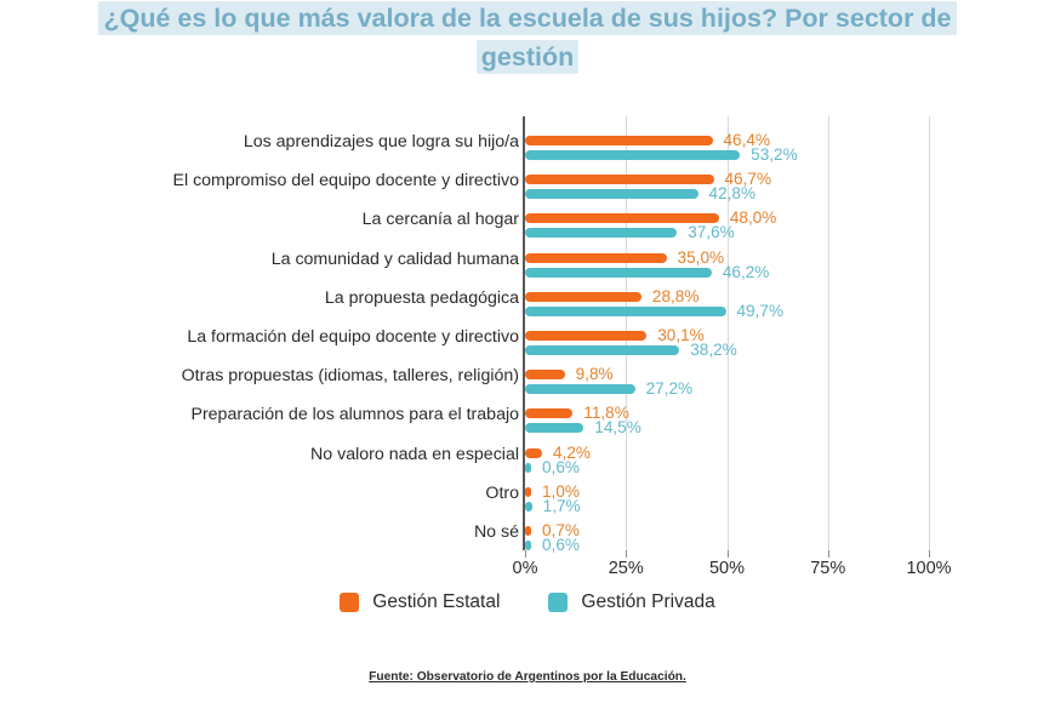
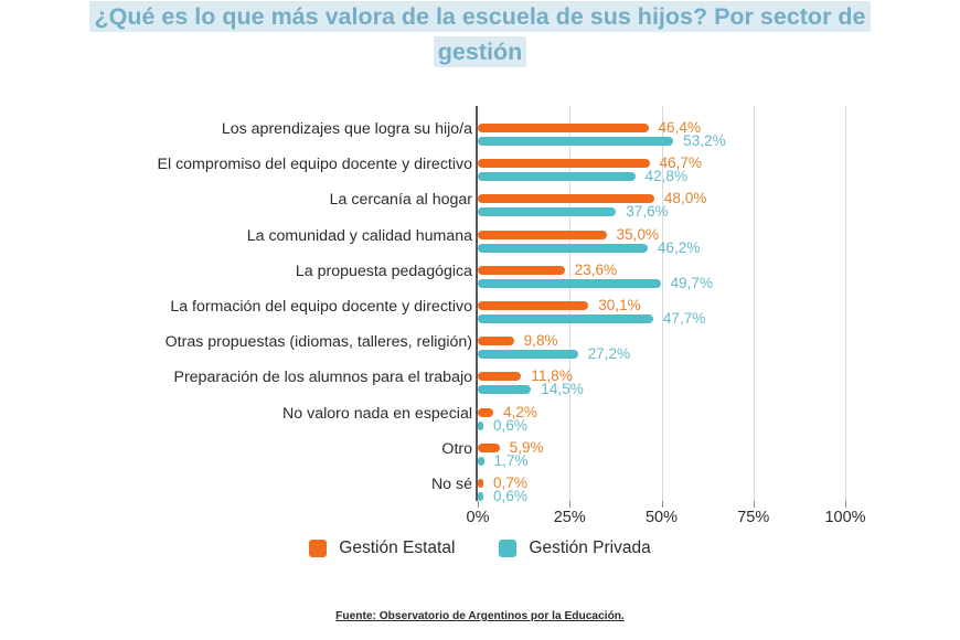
Gestión Estatal/La propuesta pedagógica: 28,8% -> 23,6%
Gestión Privada/La formación del equipo docente y directivo: 38,2% -> 47,7%
Gestión Estatal/Otro: 1,0% -> 5,9%
